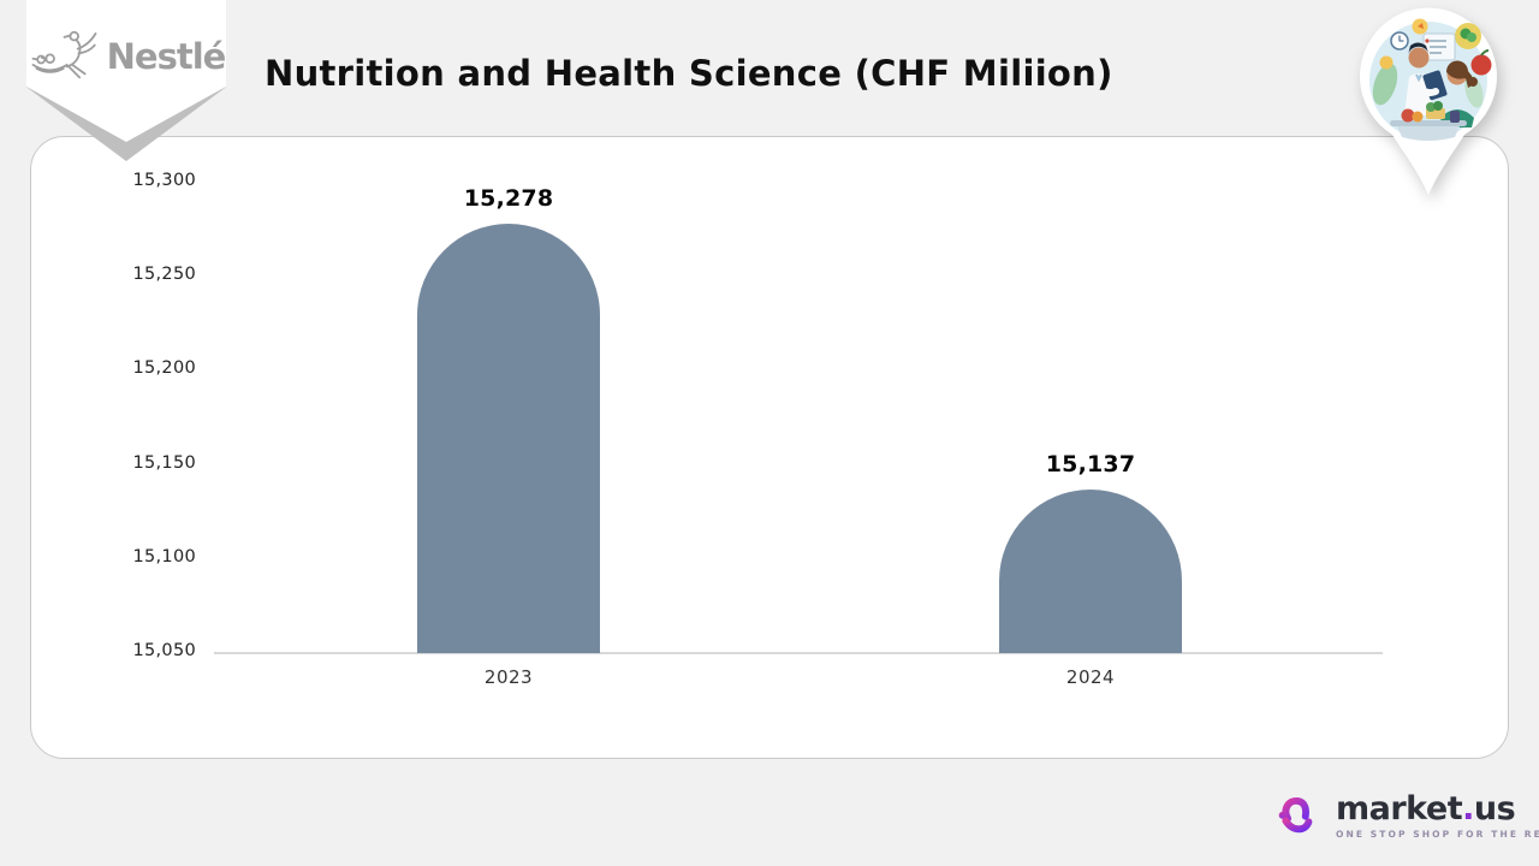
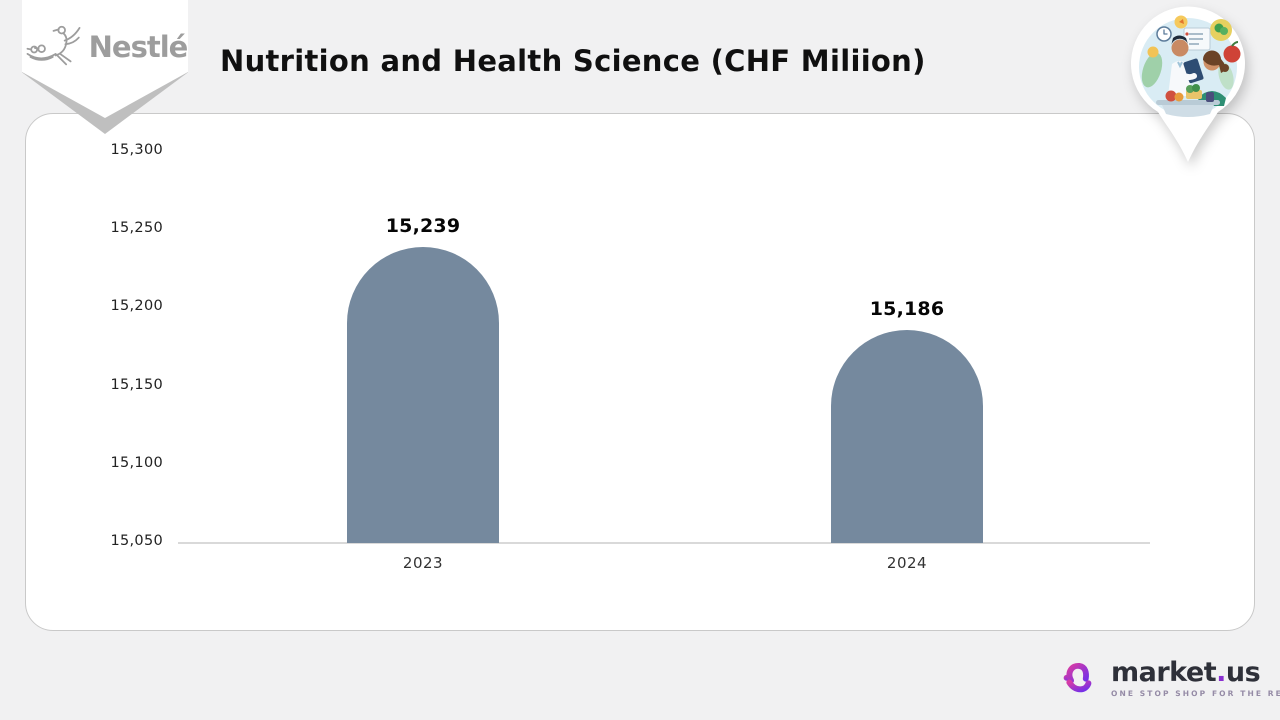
2023: 15,278 -> 15,239
2024: 15,137 -> 15,186
